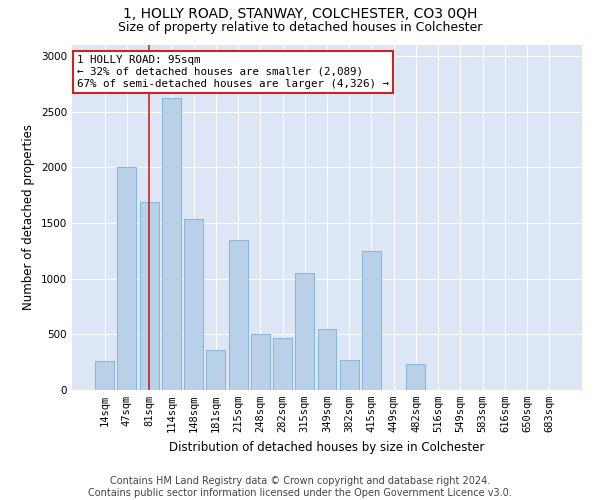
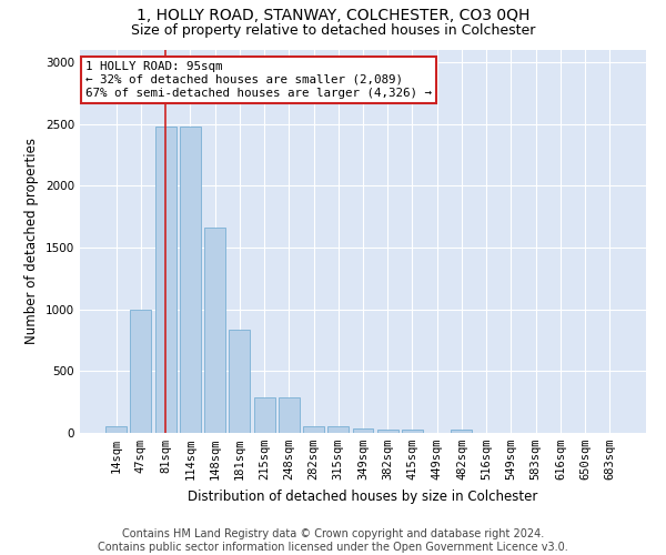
14sqm: 260 -> 60
47sqm: 2000 -> 1000
81sqm: 1690 -> 2480
114sqm: 2620 -> 2480
148sqm: 1540 -> 1660
181sqm: 360 -> 840
215sqm: 1350 -> 290
248sqm: 500 -> 290
282sqm: 470 -> 60
315sqm: 1050 -> 60
349sqm: 550 -> 40
382sqm: 270 -> 20
415sqm: 1250 -> 20
482sqm: 230 -> 30
